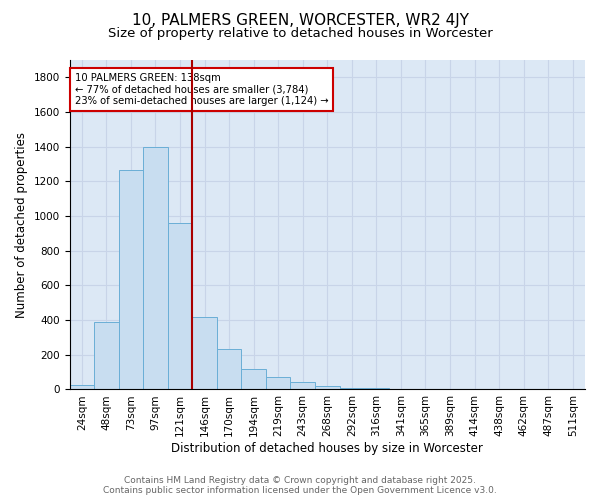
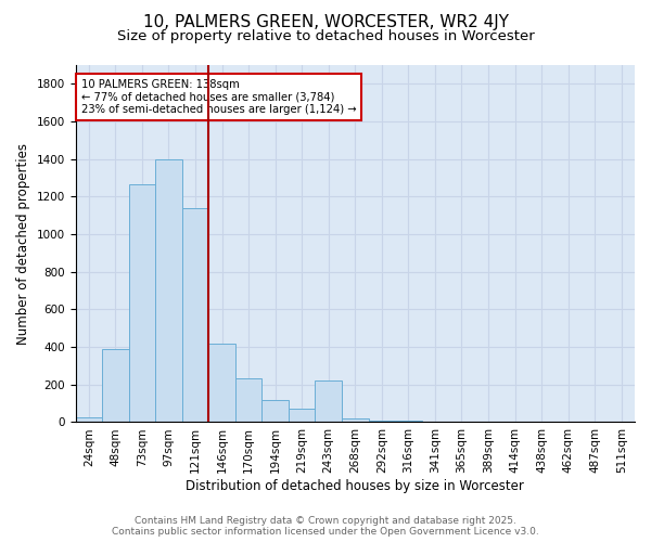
121sqm: 960 -> 1140
243sqm: 40 -> 220
